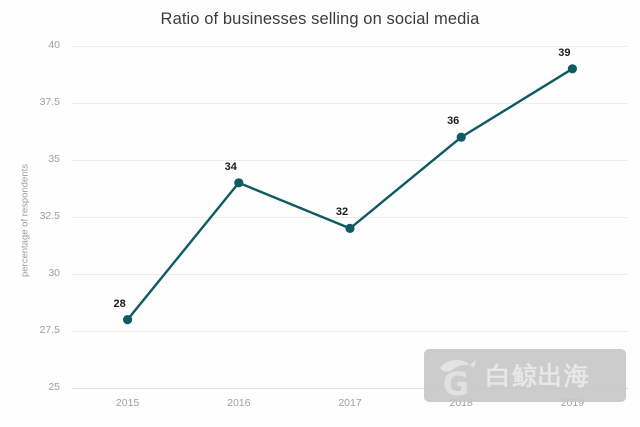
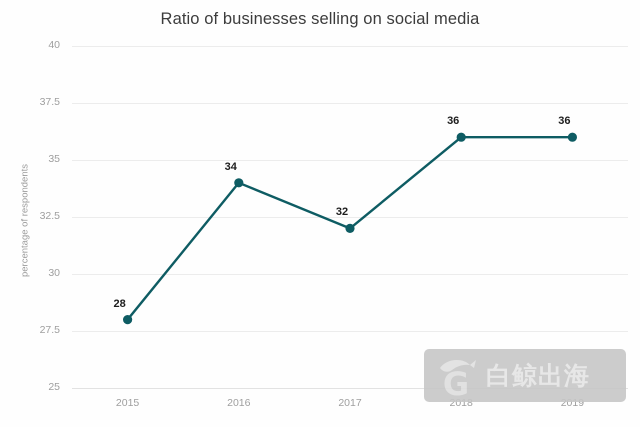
2019: 39 -> 36
